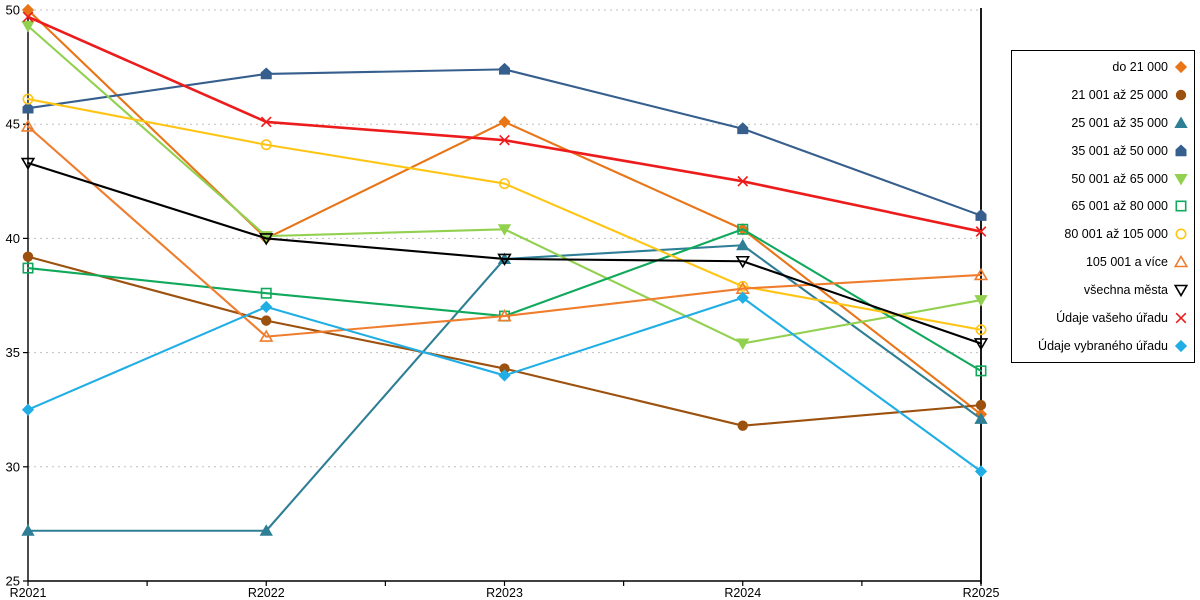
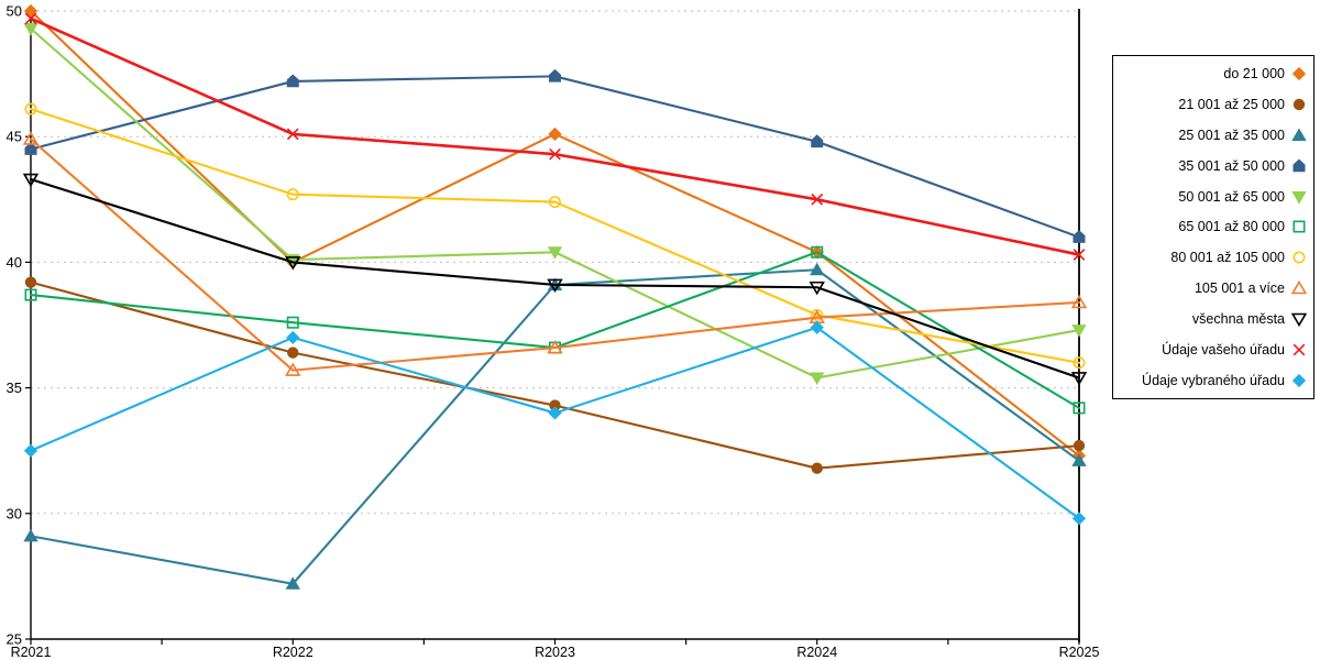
25 001 až 35 000/R2021: 27.2 -> 29.1
35 001 až 50 000/R2021: 45.7 -> 44.5
80 001 až 105 000/R2022: 44.1 -> 42.7
